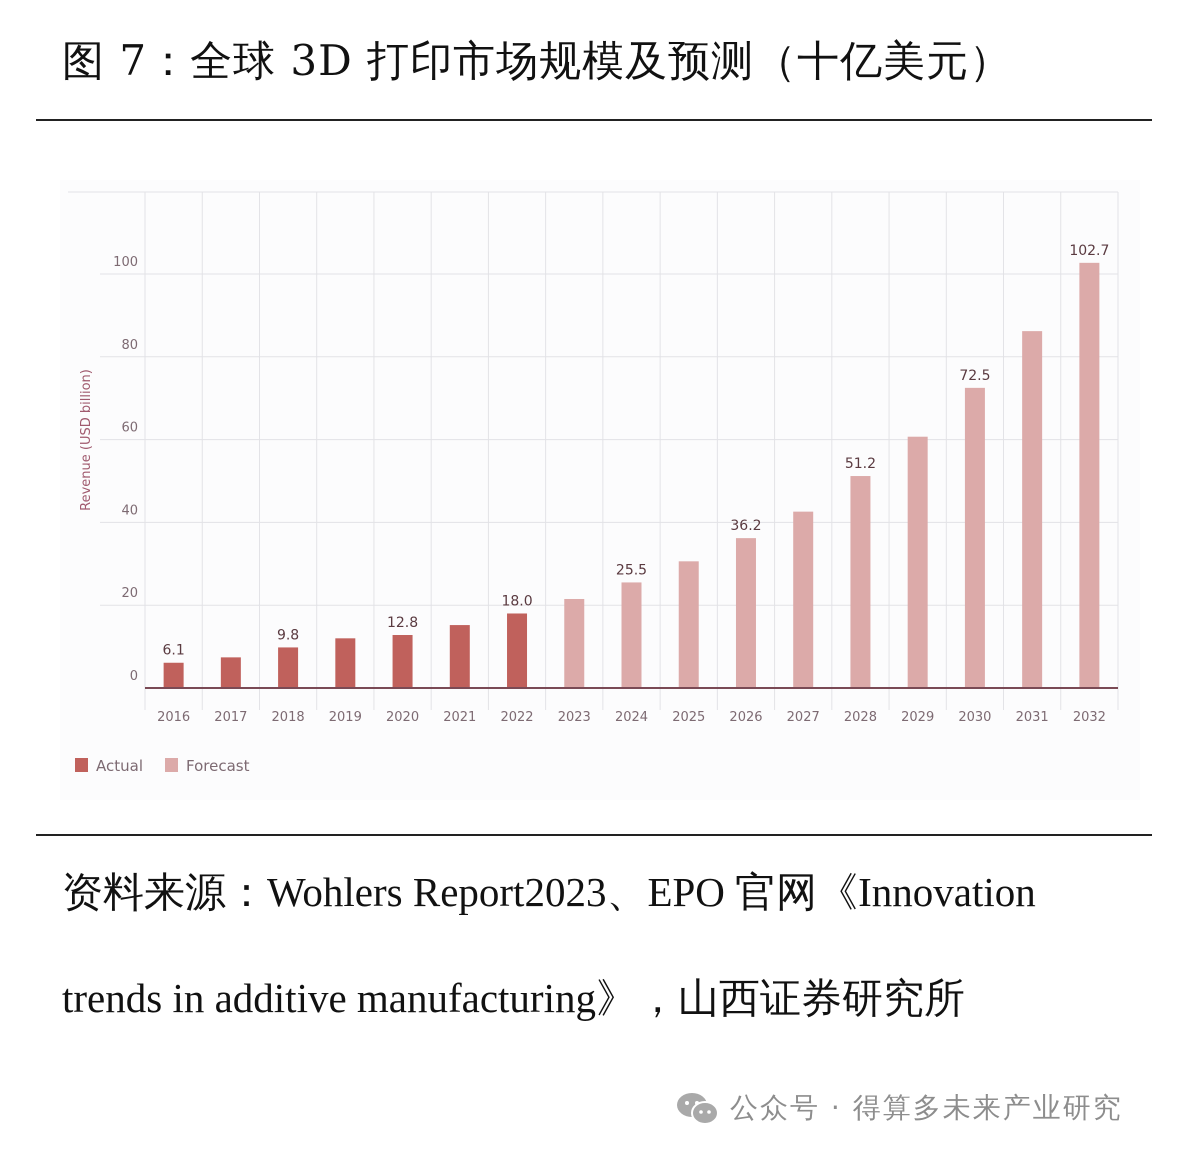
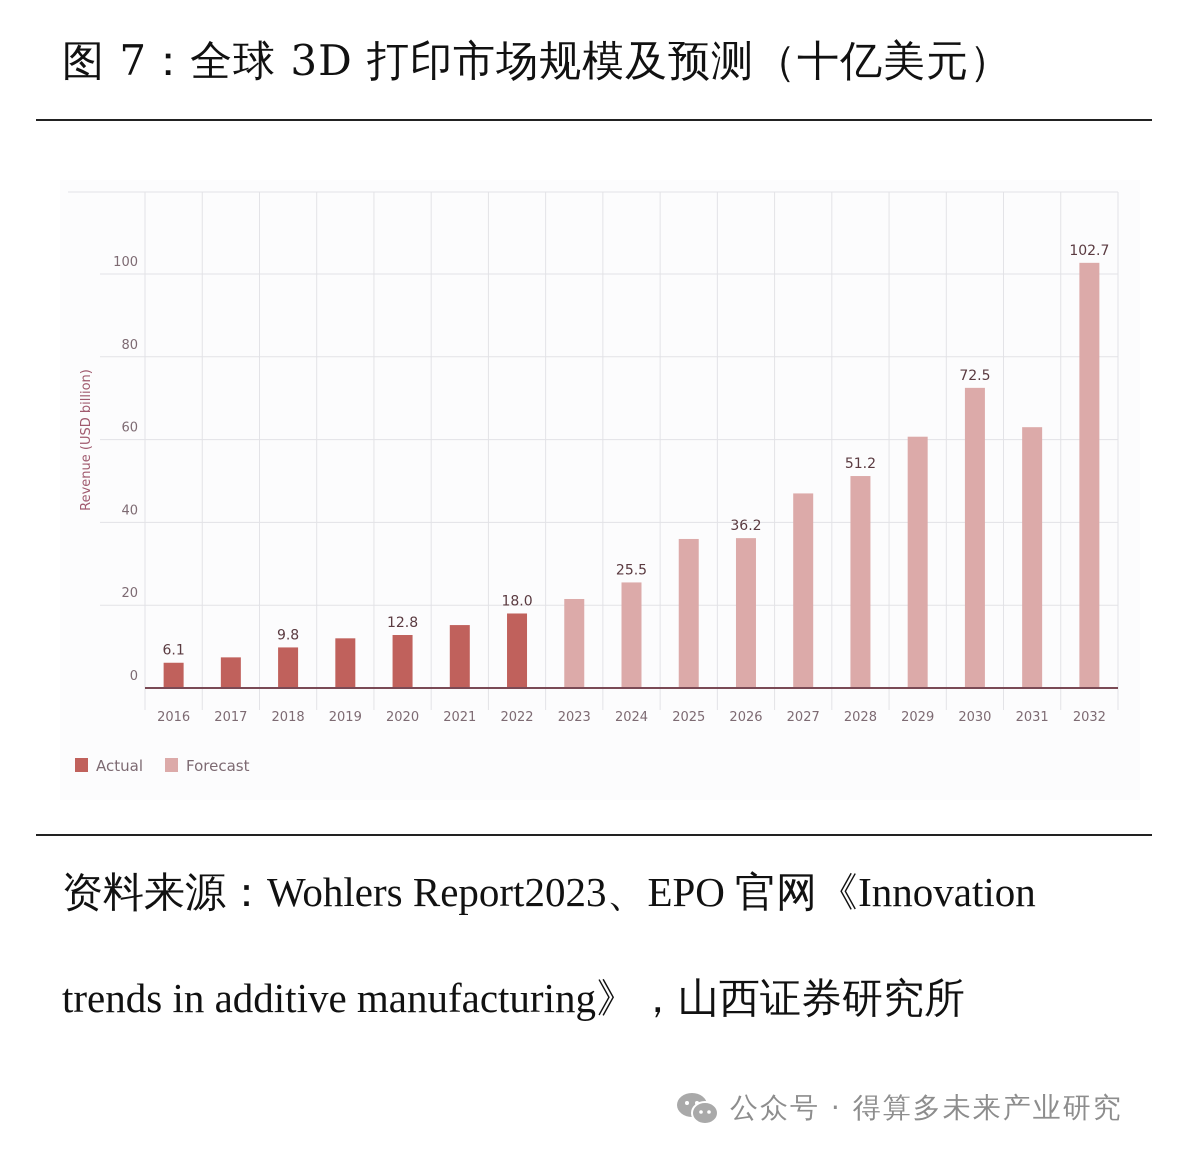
Forecast/2025: 31 -> 36
Forecast/2027: 43 -> 47
Forecast/2031: 86 -> 63
